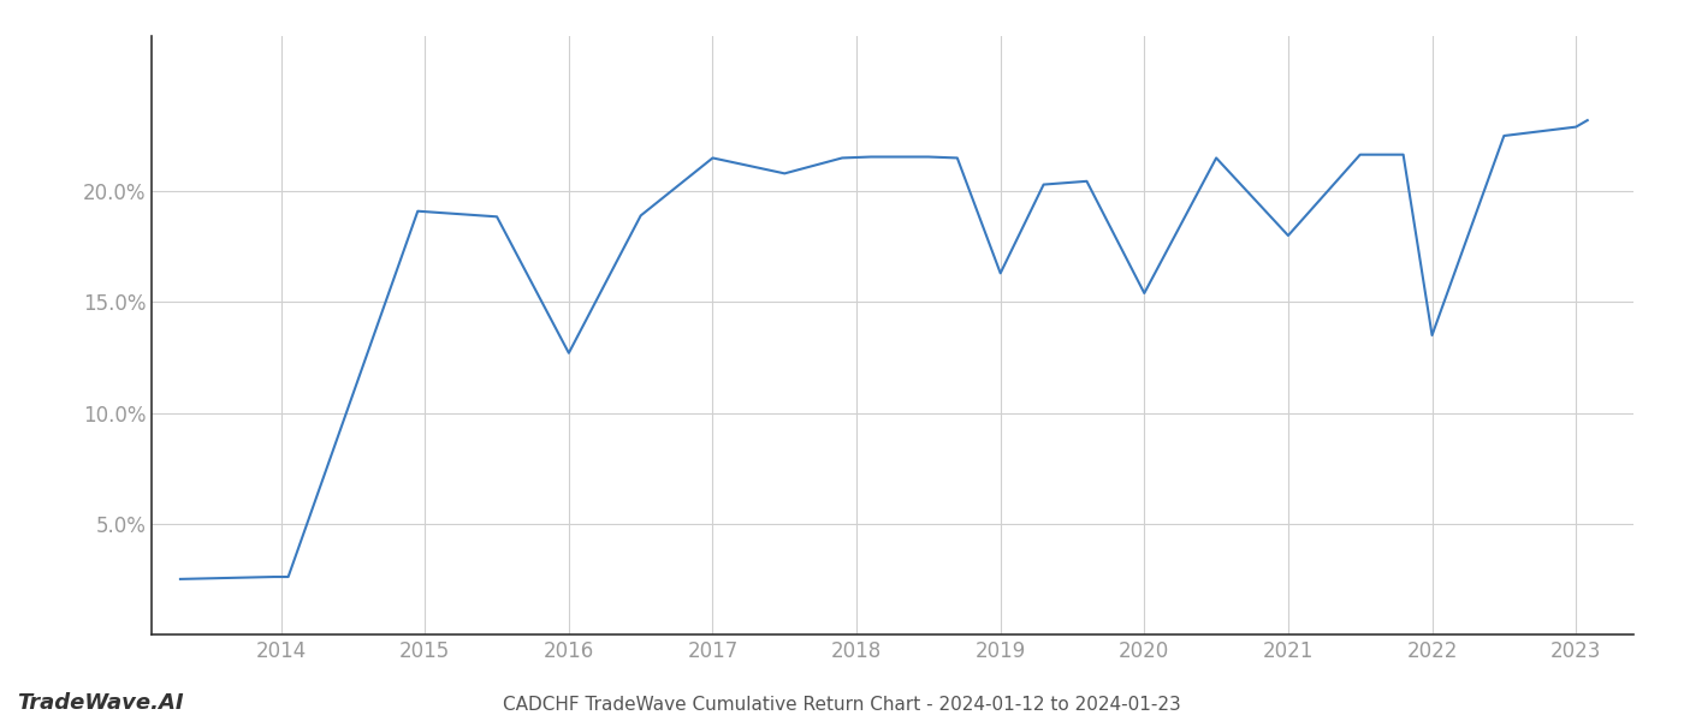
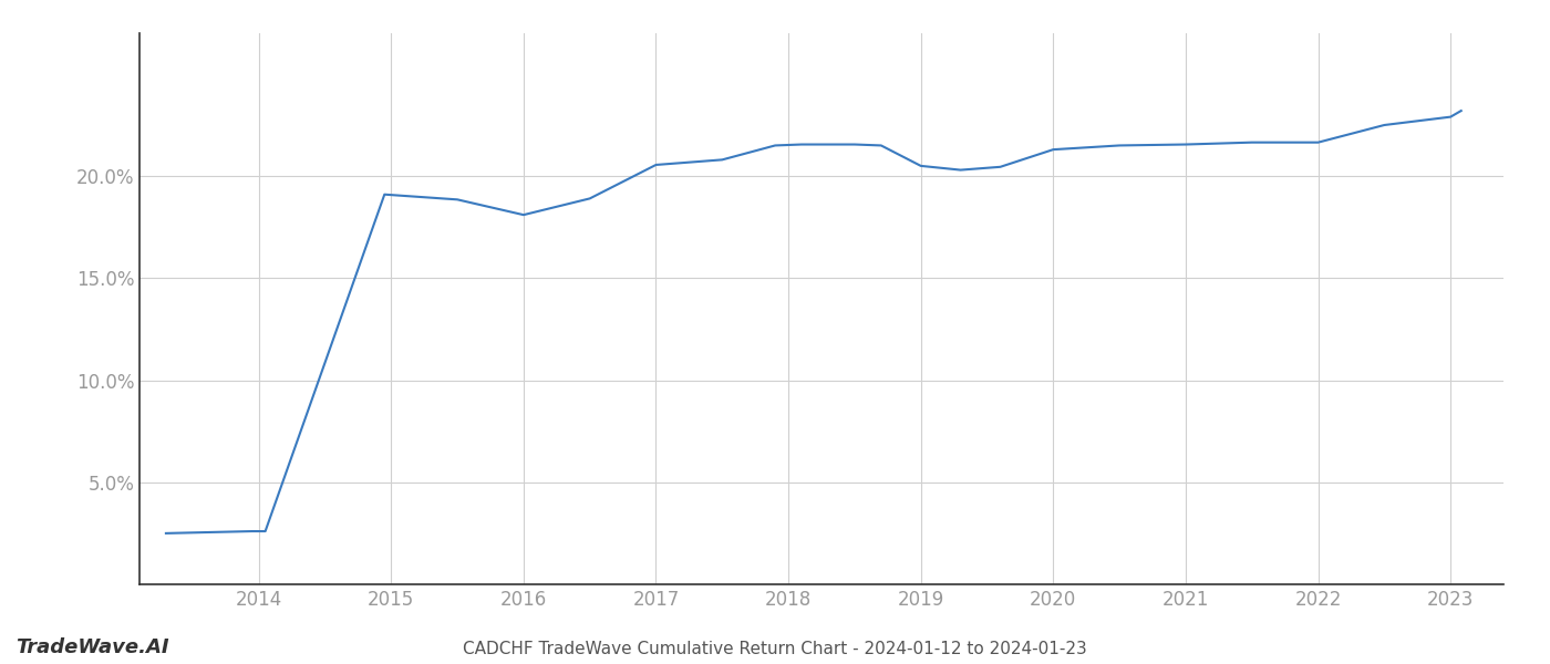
2016: 12.7% -> 18.1%
2017: 21.5% -> 20.6%
2019: 16.3% -> 20.5%
2020: 15.4% -> 21.3%
2021: 18.0% -> 21.6%
2022: 13.5% -> 21.6%
